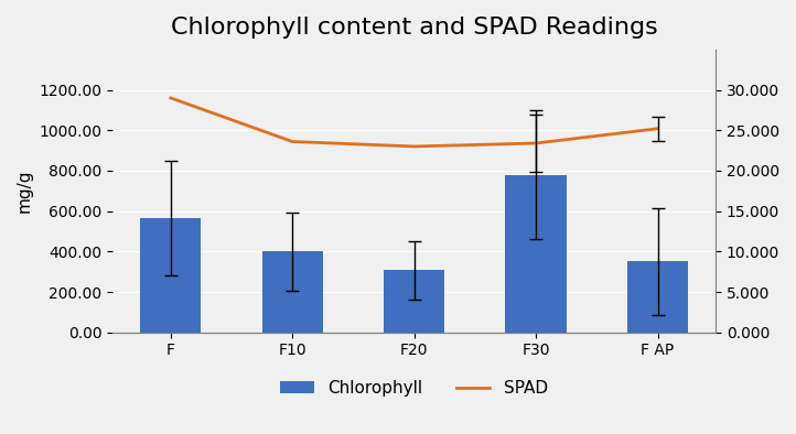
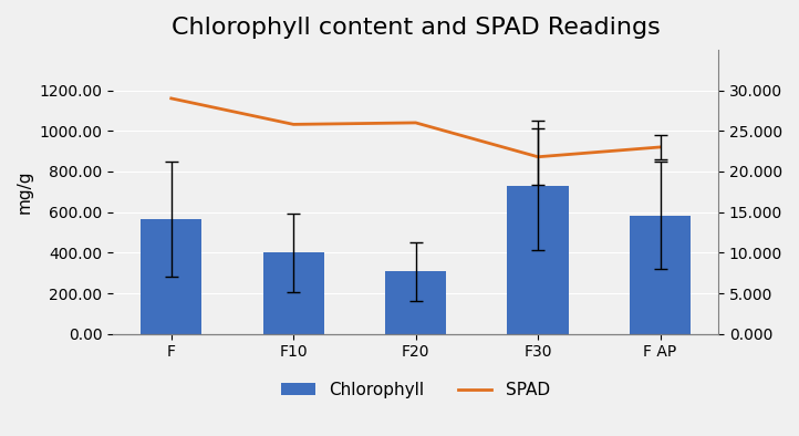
SPAD/F10: 23.6 -> 25.8
SPAD/F20: 23.0 -> 26.0
Chlorophyll/F30: 780 -> 730
SPAD/F30: 23.4 -> 21.8
Chlorophyll/F AP: 350 -> 580
SPAD/F AP: 25.2 -> 23.0
